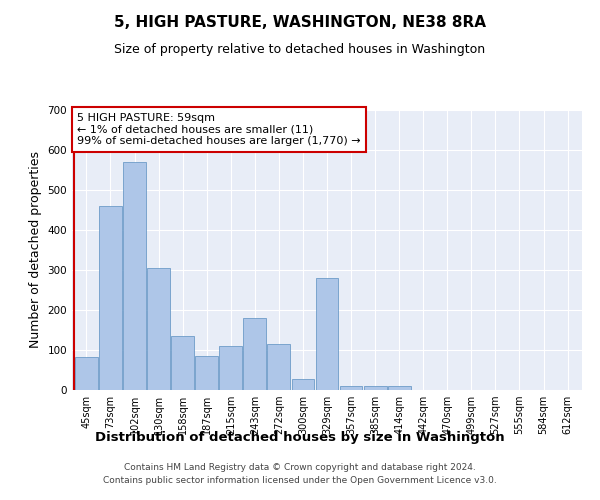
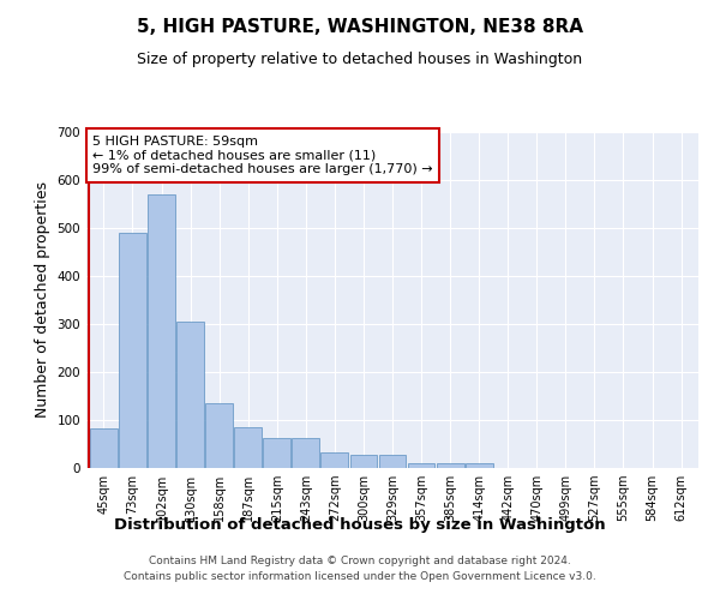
73sqm: 460 -> 490
215sqm: 110 -> 63
243sqm: 180 -> 63
272sqm: 115 -> 33
329sqm: 280 -> 28
